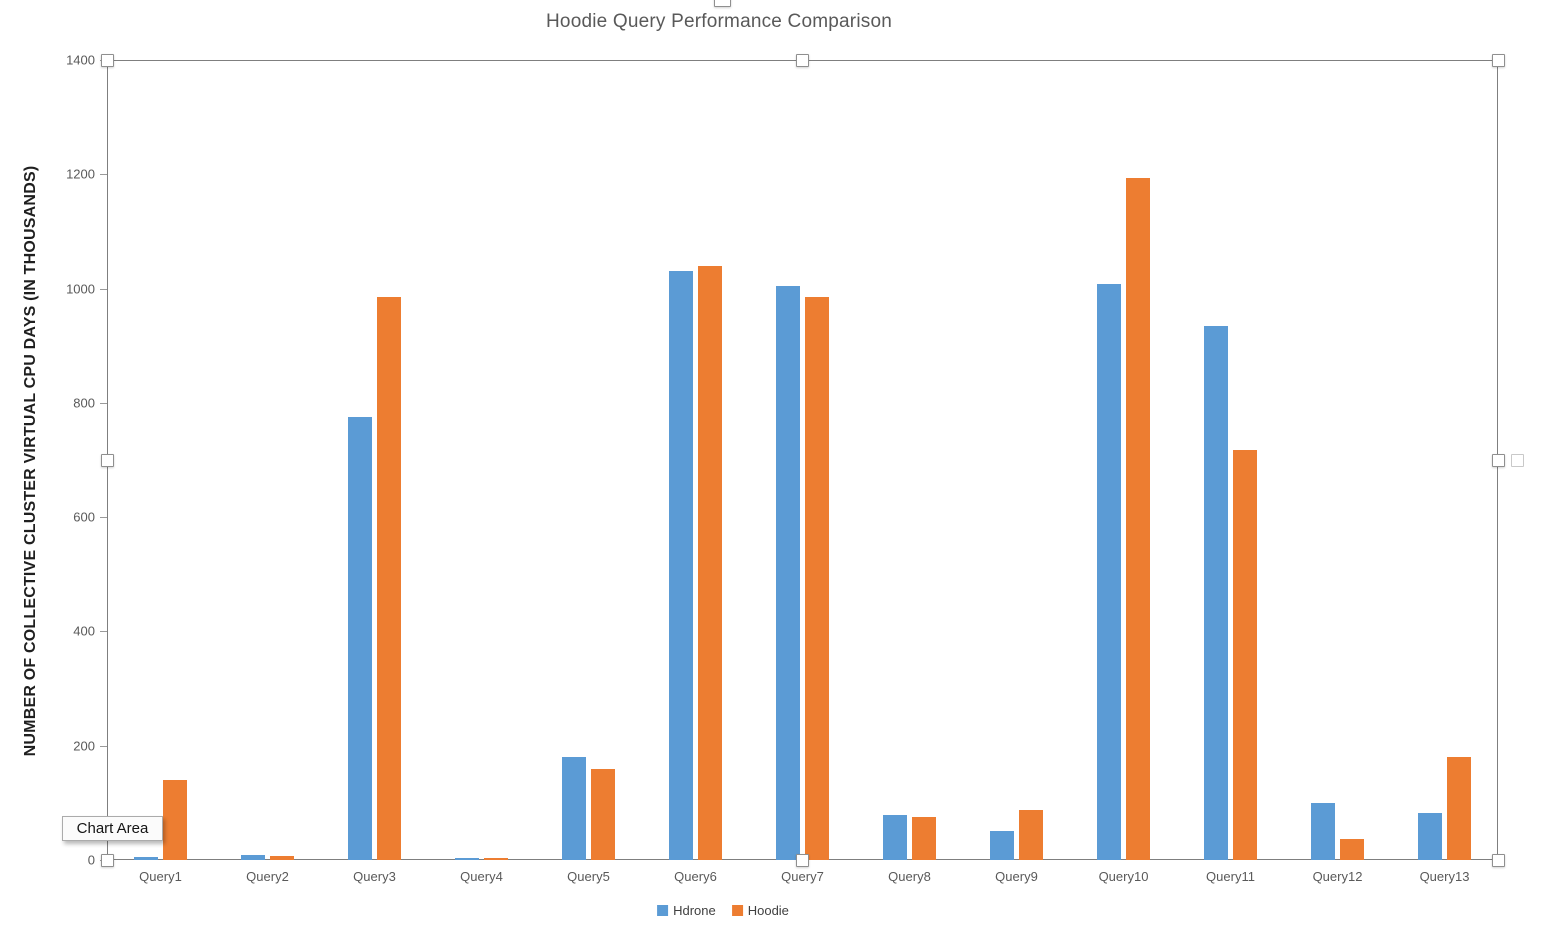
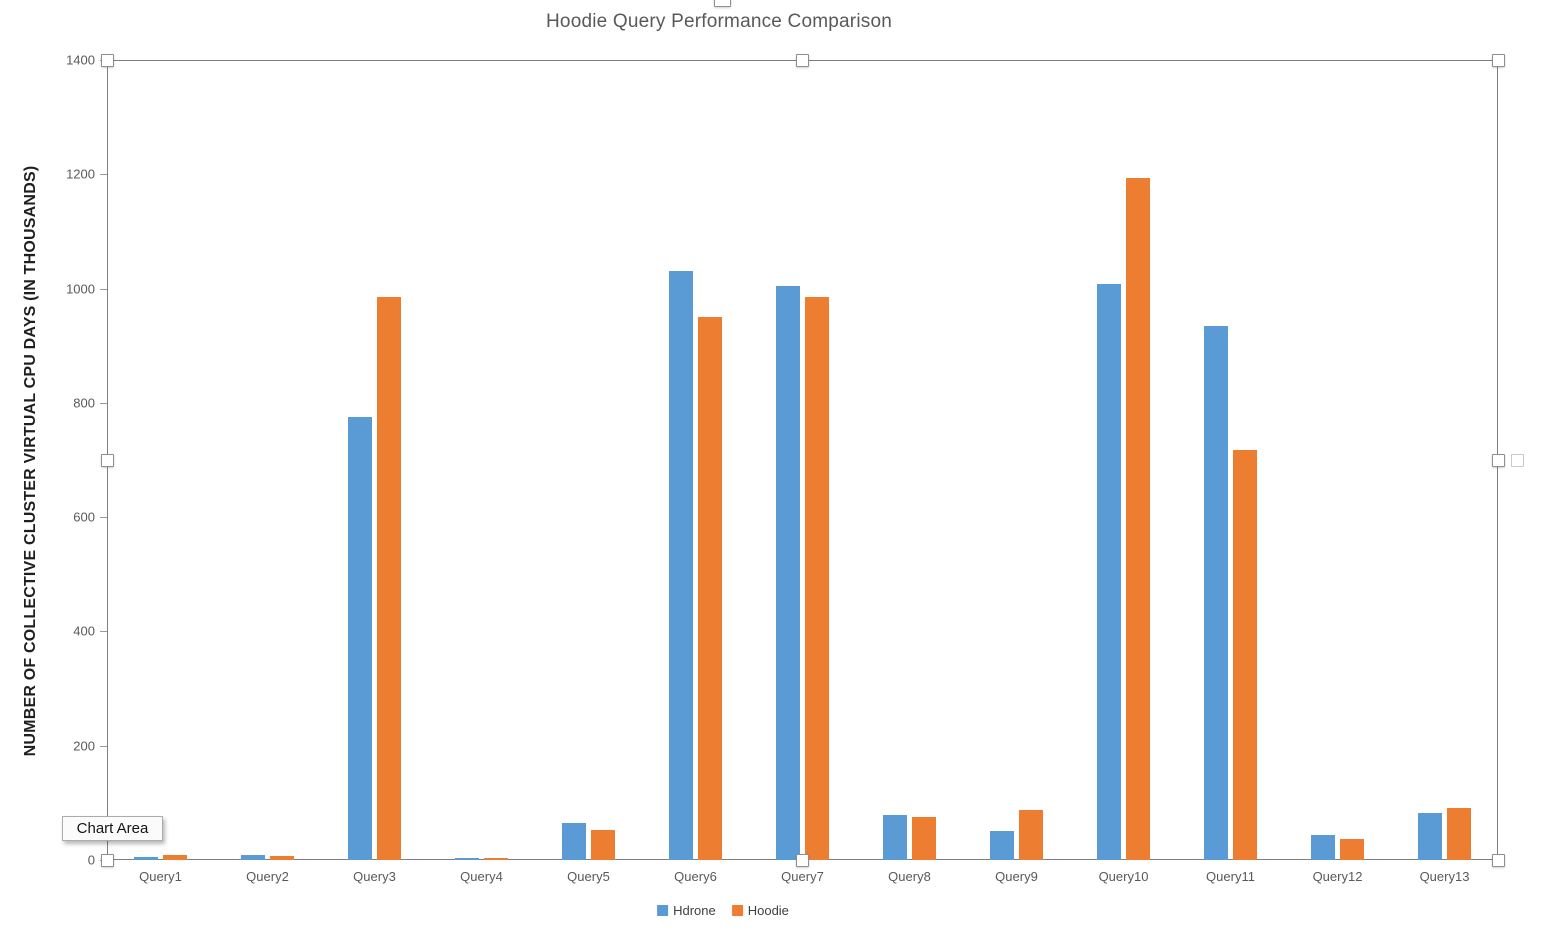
Hoodie/Query1: 140 -> 10
Hdrone/Query5: 180 -> 60
Hoodie/Query5: 160 -> 50
Hoodie/Query6: 1040 -> 950
Hdrone/Query12: 100 -> 40
Hoodie/Query13: 180 -> 90
